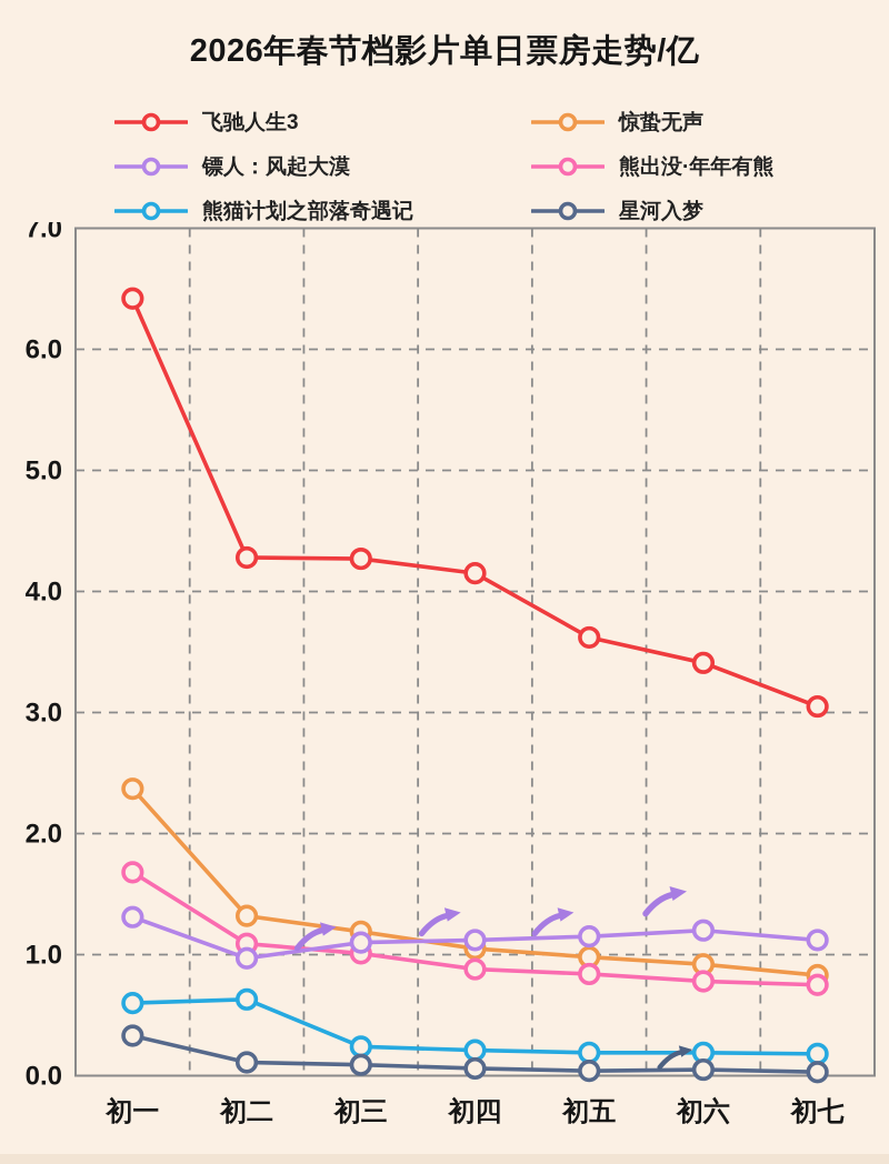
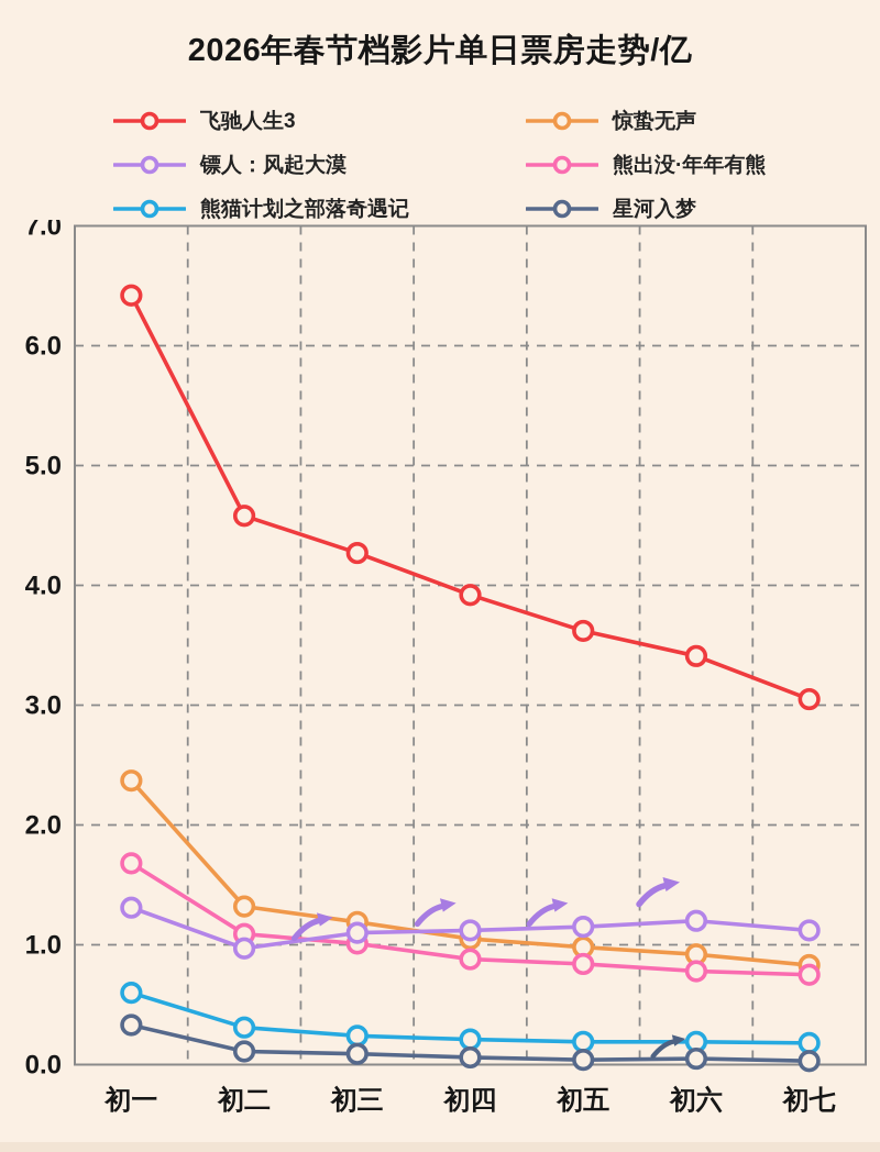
飞驰人生3/初二: 4.28 -> 4.58
熊猫计划之部落奇遇记/初二: 0.63 -> 0.31
飞驰人生3/初四: 4.15 -> 3.92
